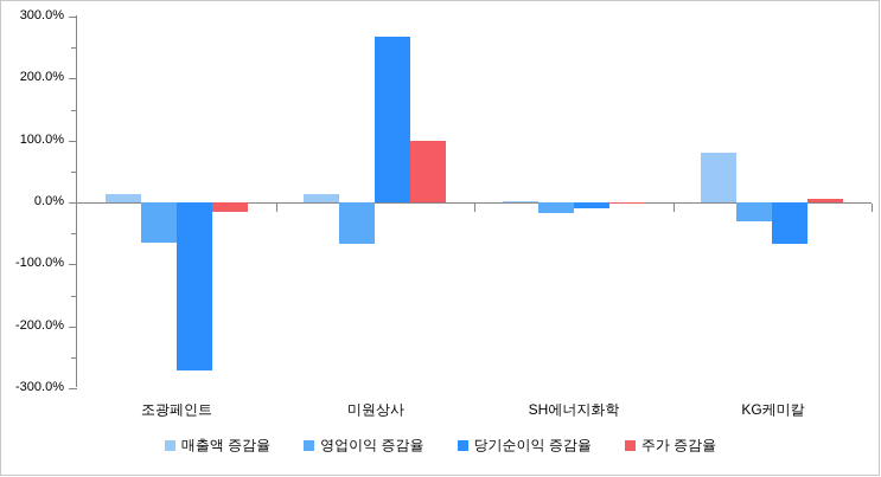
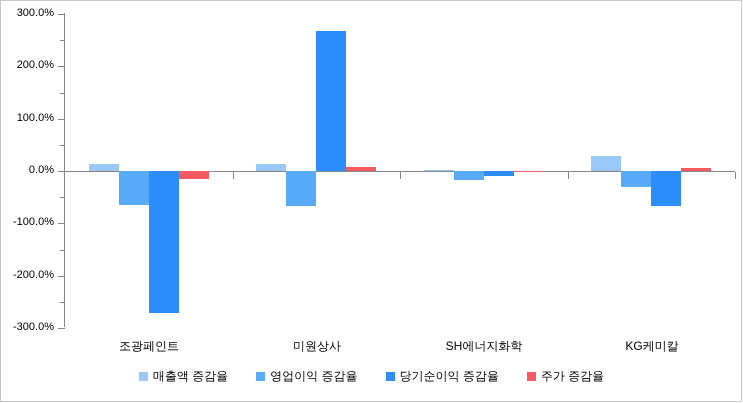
주가 증감율/미원상사: 100% -> 10%
매출액 증감율/KG케미칼: 80% -> 30%
